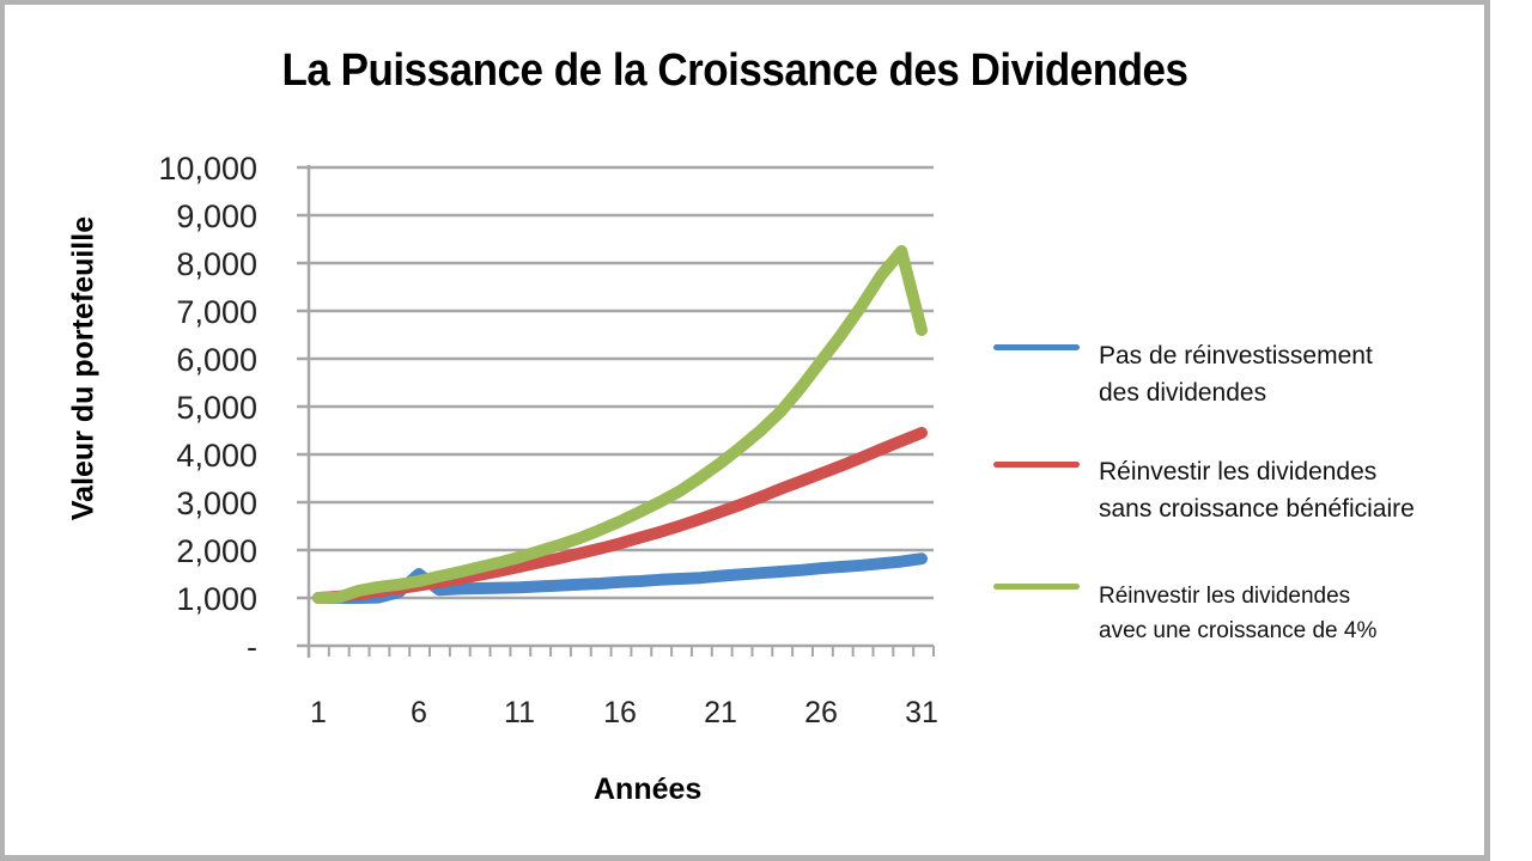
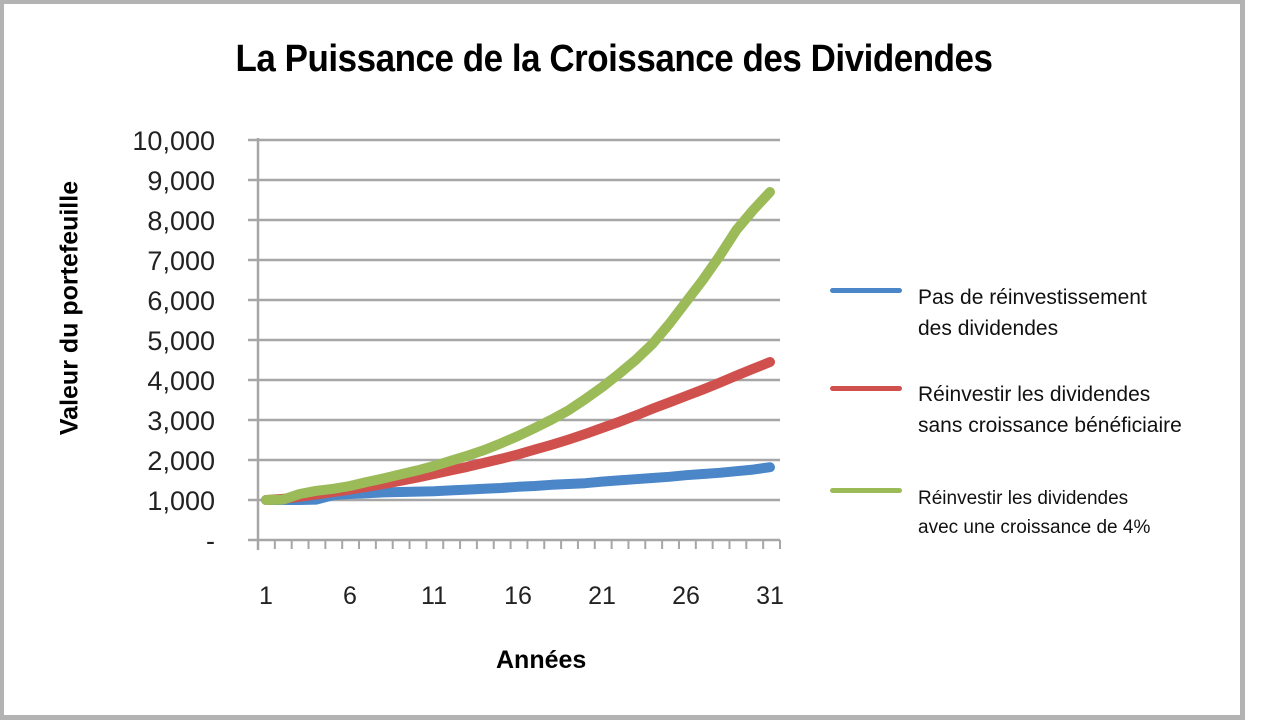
Pas de réinvestissement des dividendes/6: 1500 -> 1200
Réinvestir les dividendes avec une croissance de 4%/31: 6600 -> 8700
